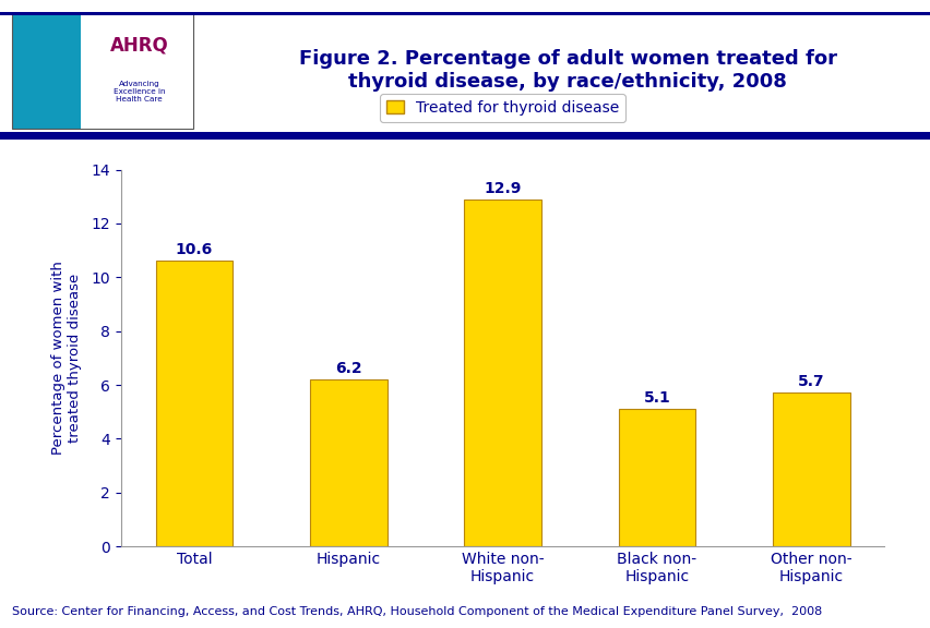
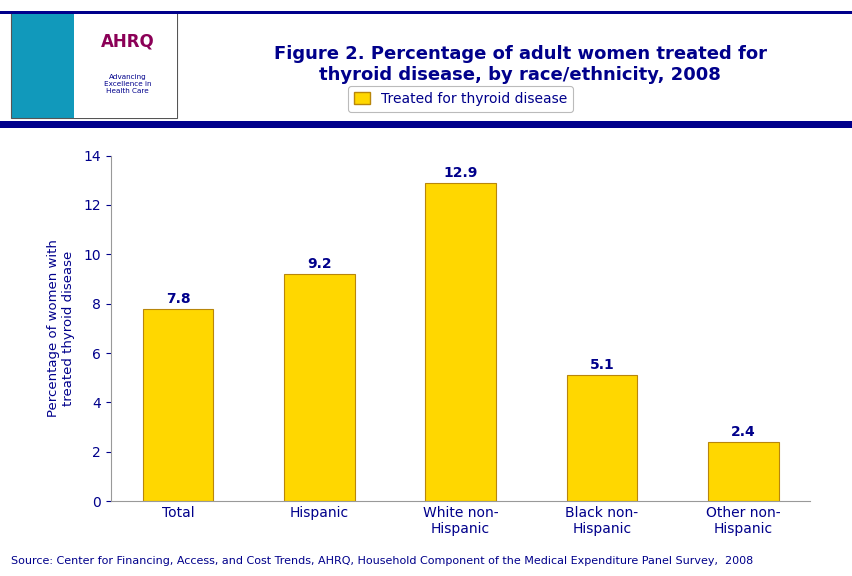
Total: 10.6 -> 7.8
Hispanic: 6.2 -> 9.2
Other non- Hispanic: 5.7 -> 2.4
